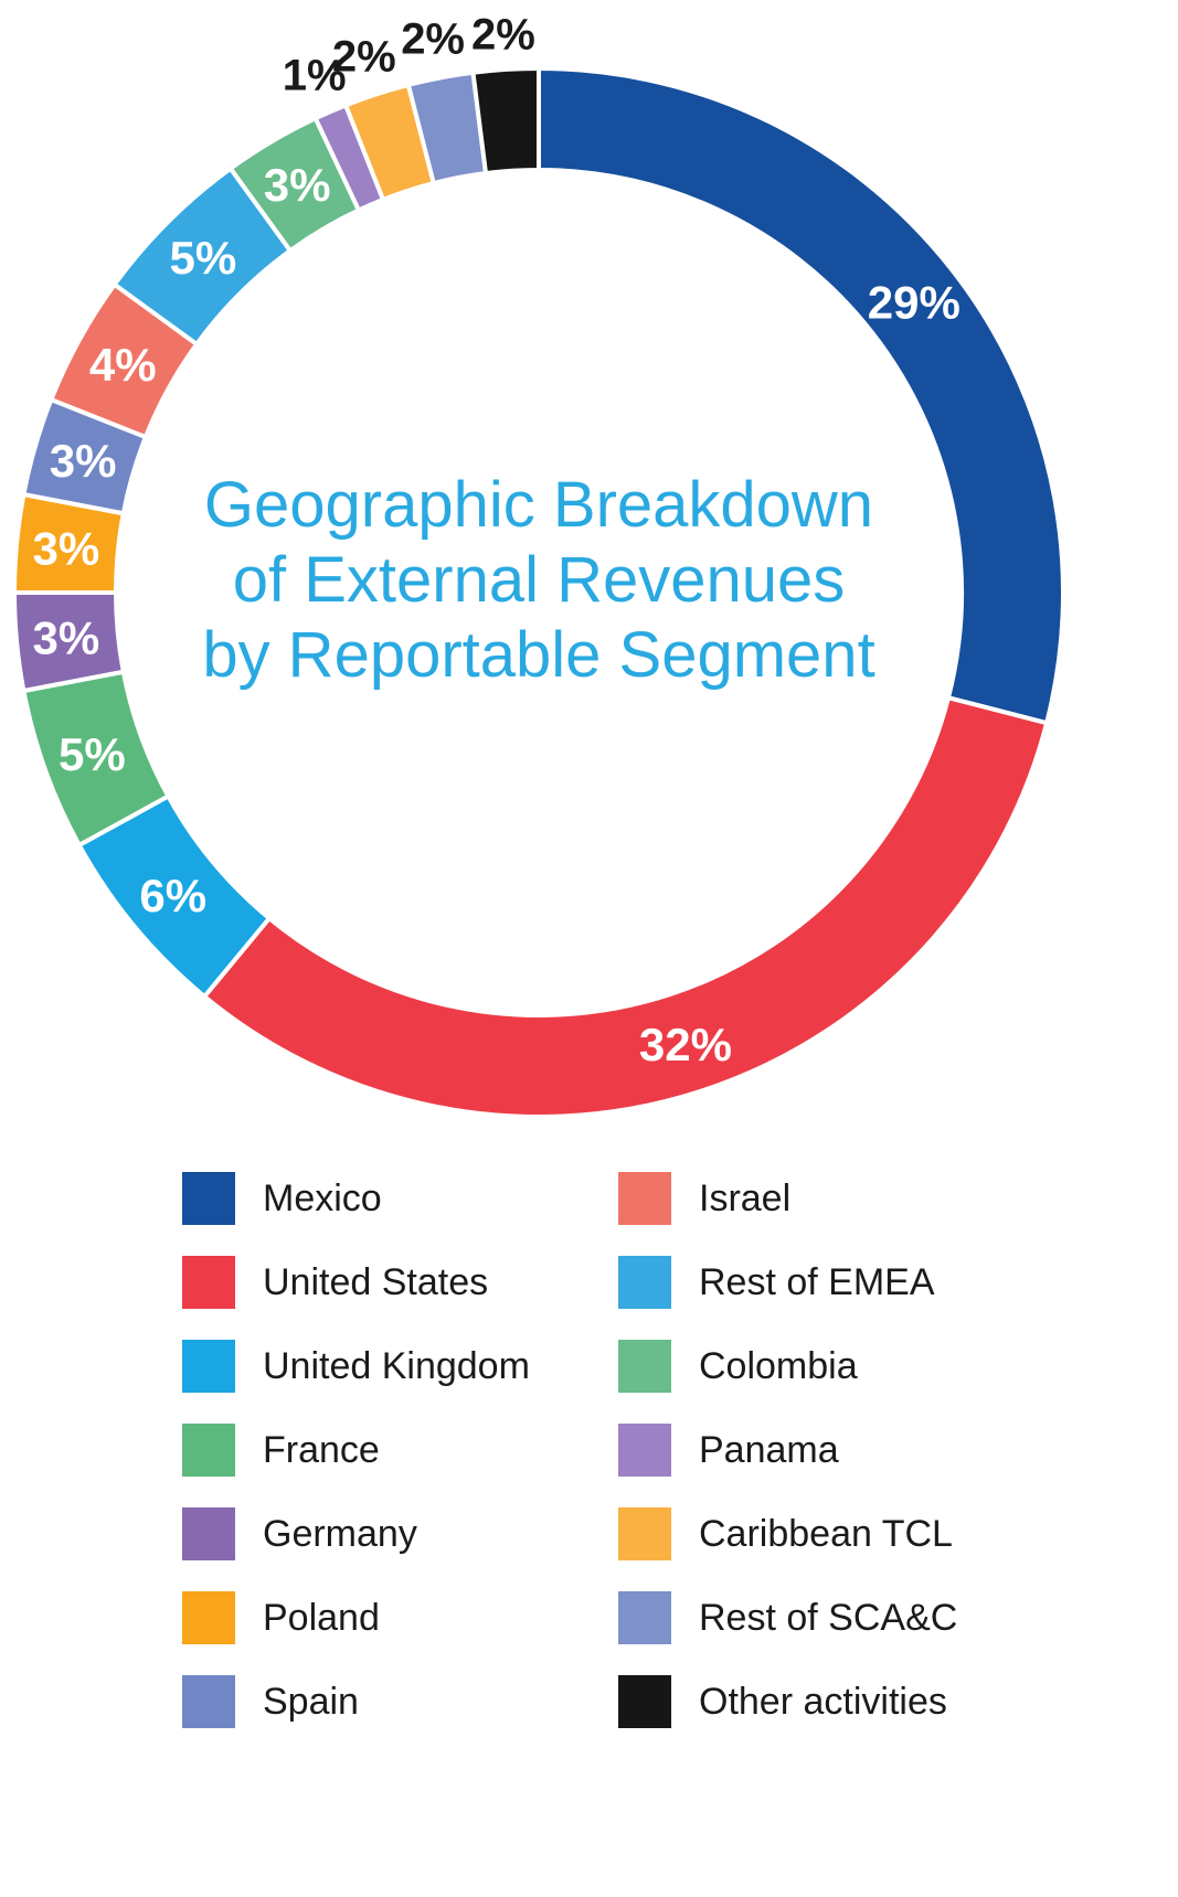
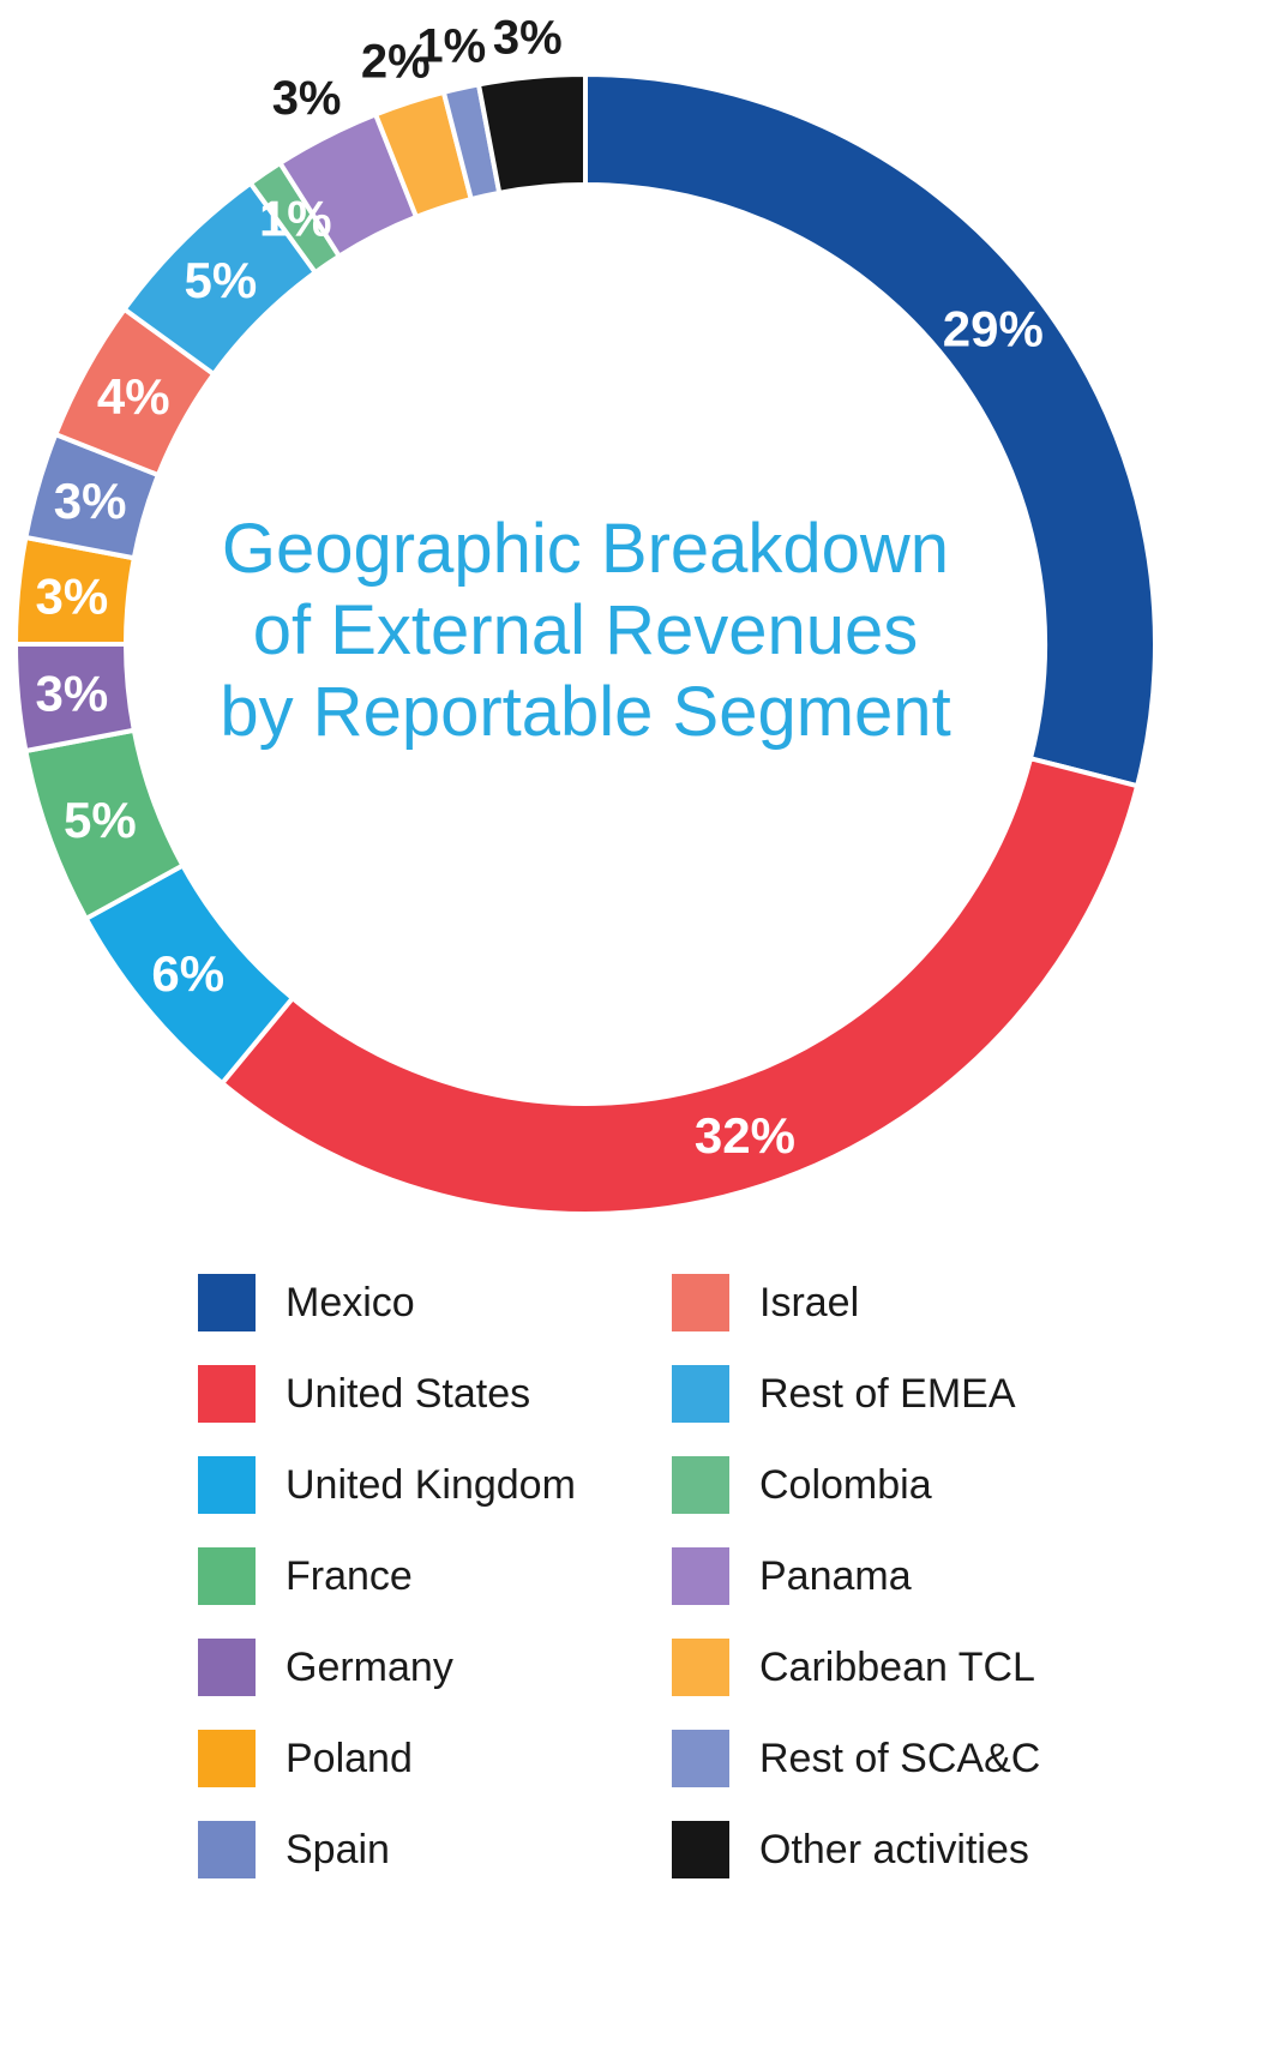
Colombia: 3% -> 1%
Panama: 1% -> 3%
Rest of SCA&C: 2% -> 1%
Other activities: 2% -> 3%
